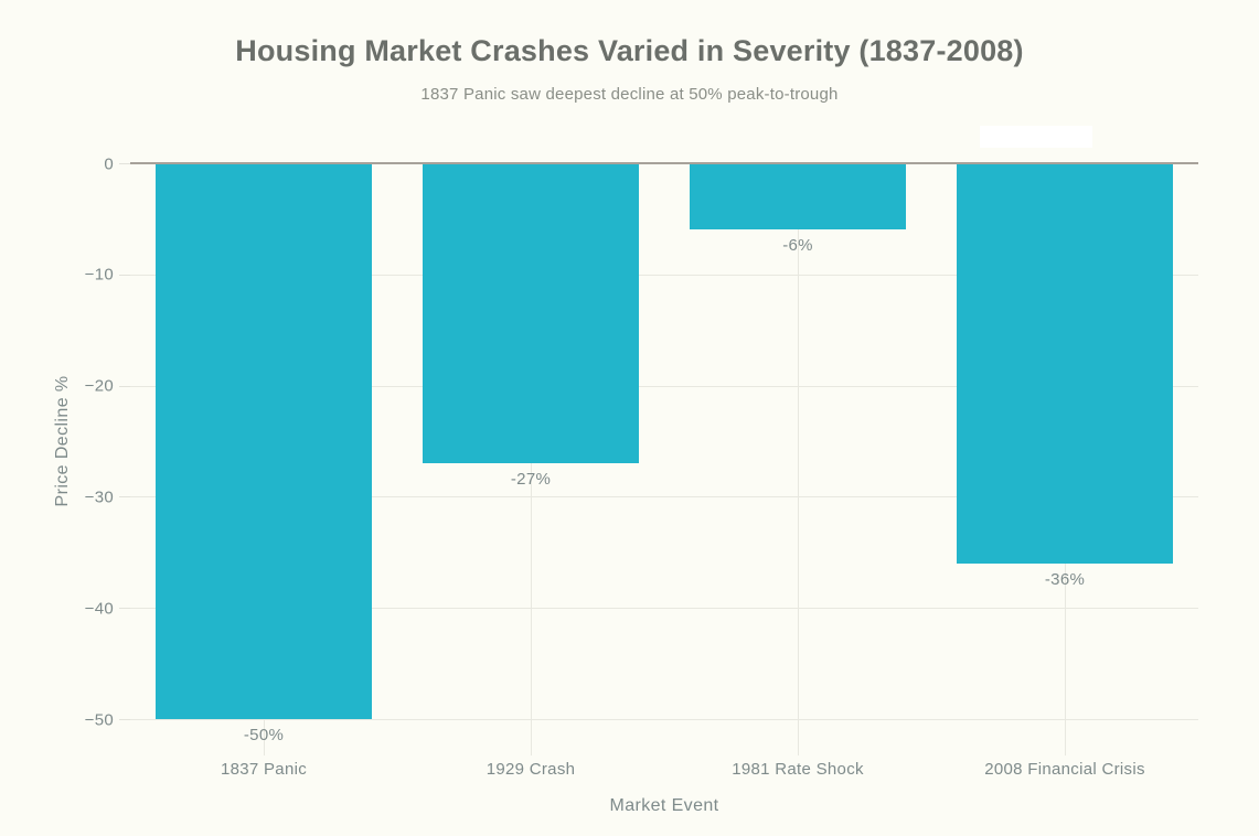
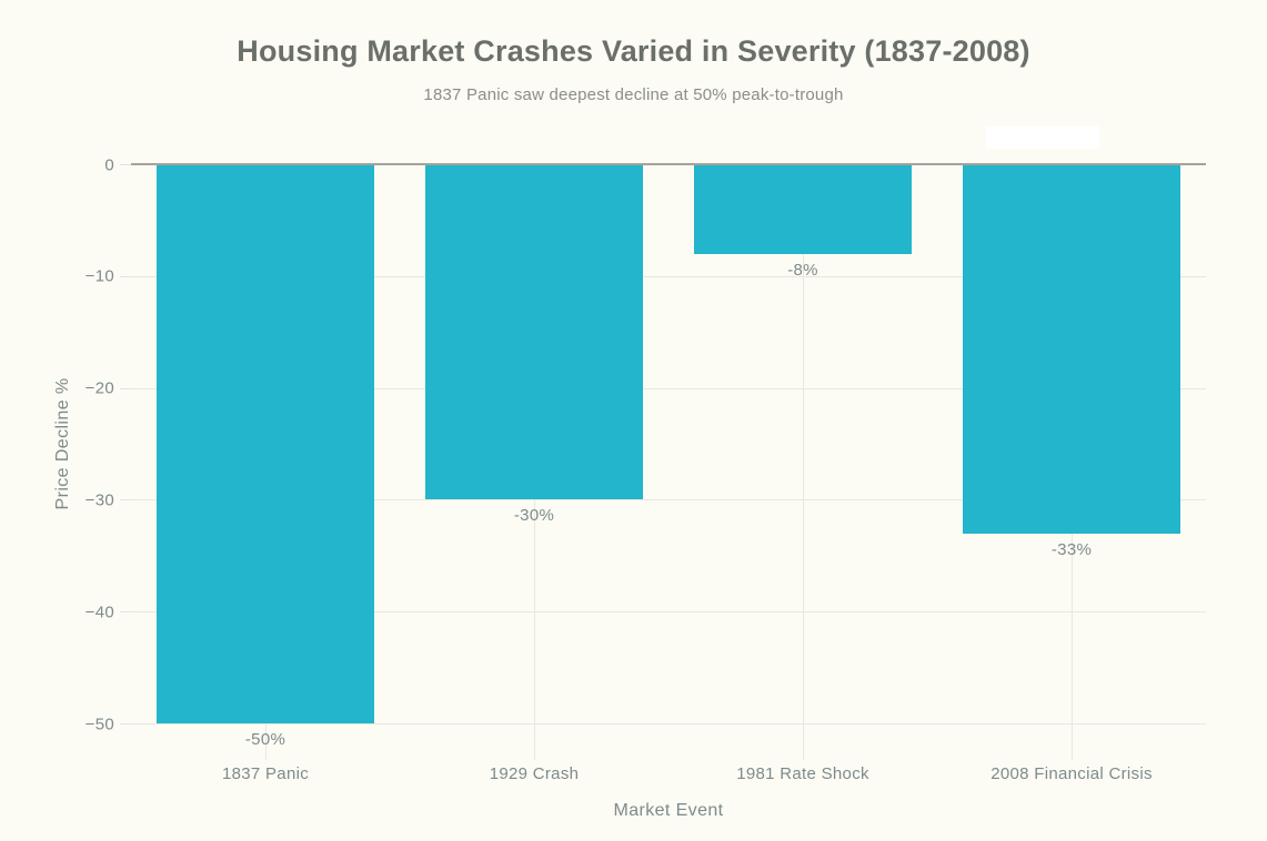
1929 Crash: -27% -> -30%
1981 Rate Shock: -6% -> -8%
2008 Financial Crisis: -36% -> -33%
